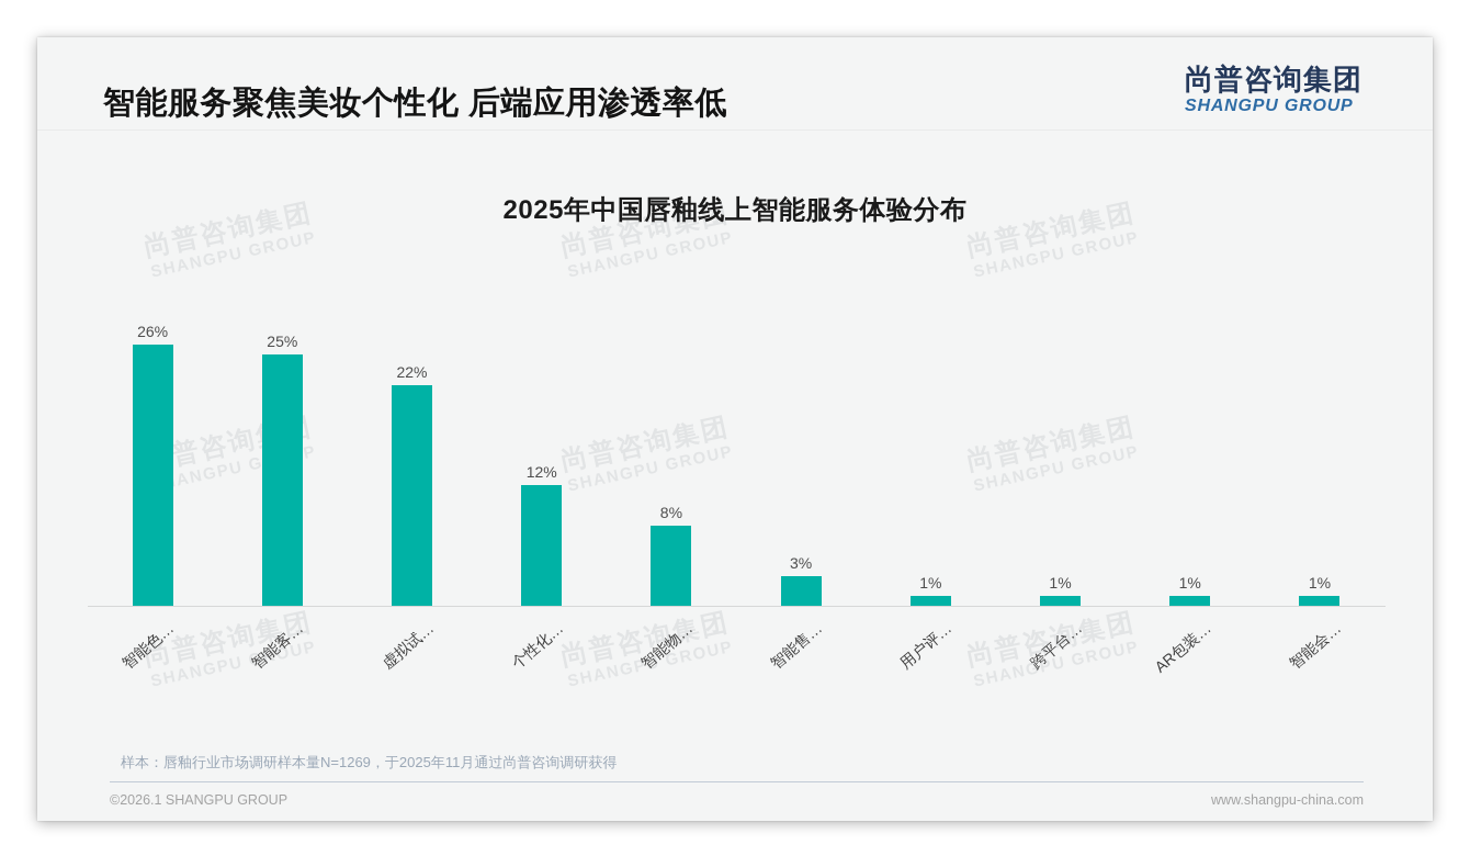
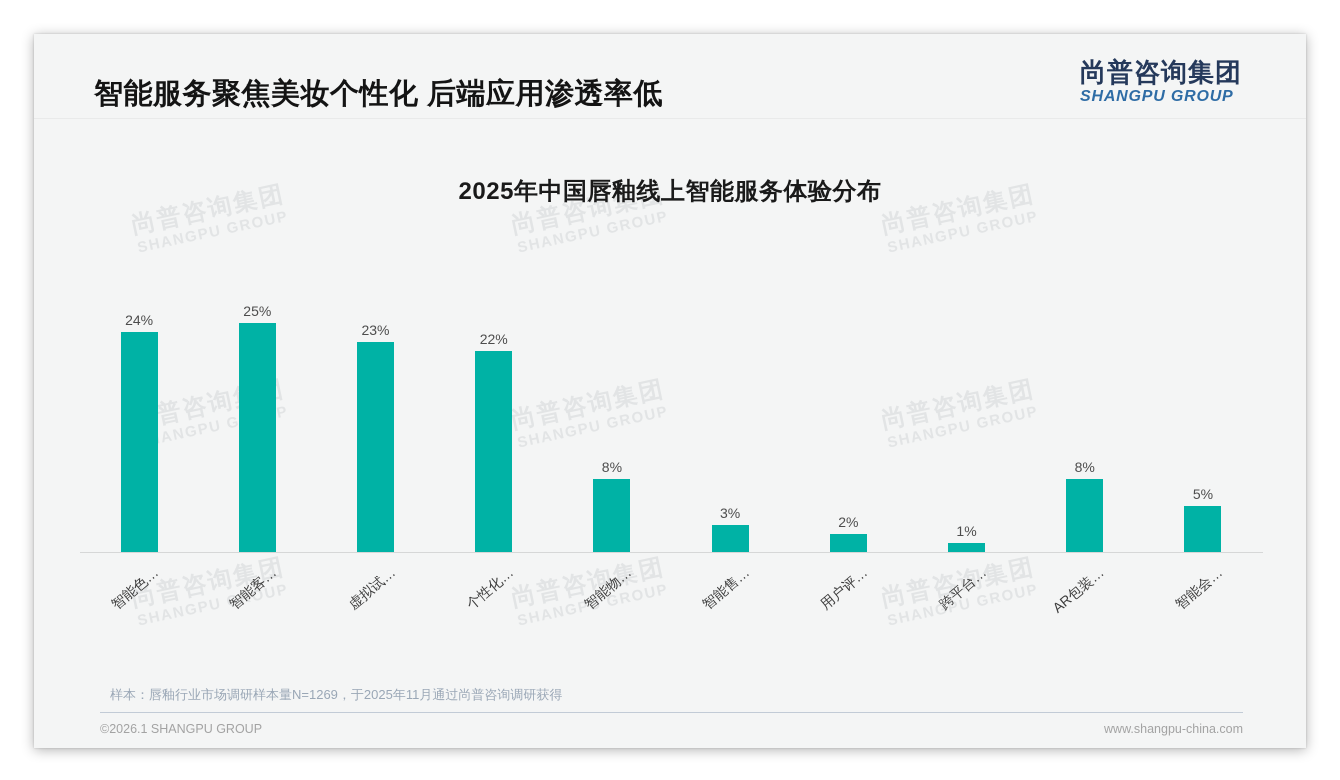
智能色…: 26% -> 24%
虚拟试…: 22% -> 23%
个性化…: 12% -> 22%
用户评…: 1% -> 2%
AR包装…: 1% -> 8%
智能会…: 1% -> 5%
